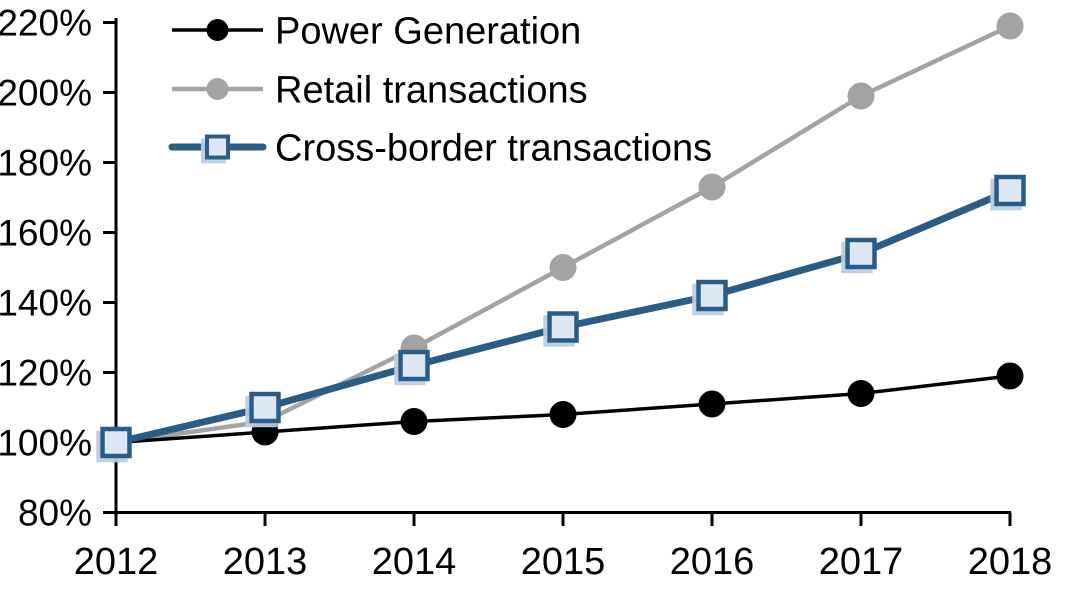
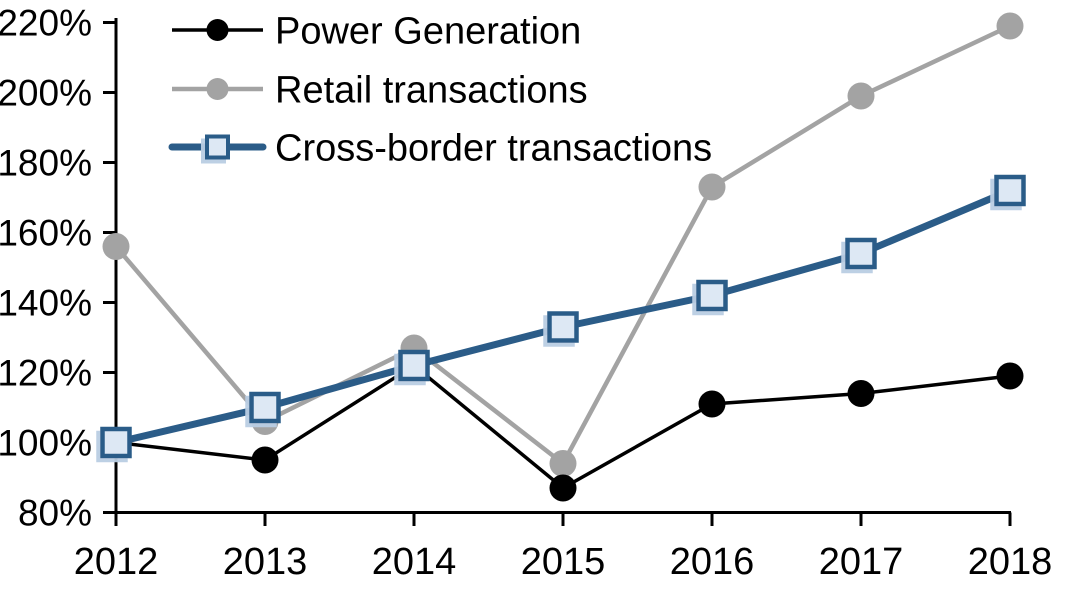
Retail transactions/2012: 100% -> 156%
Power Generation/2013: 103% -> 95%
Power Generation/2014: 106% -> 122%
Power Generation/2015: 108% -> 87%
Retail transactions/2015: 150% -> 94%
